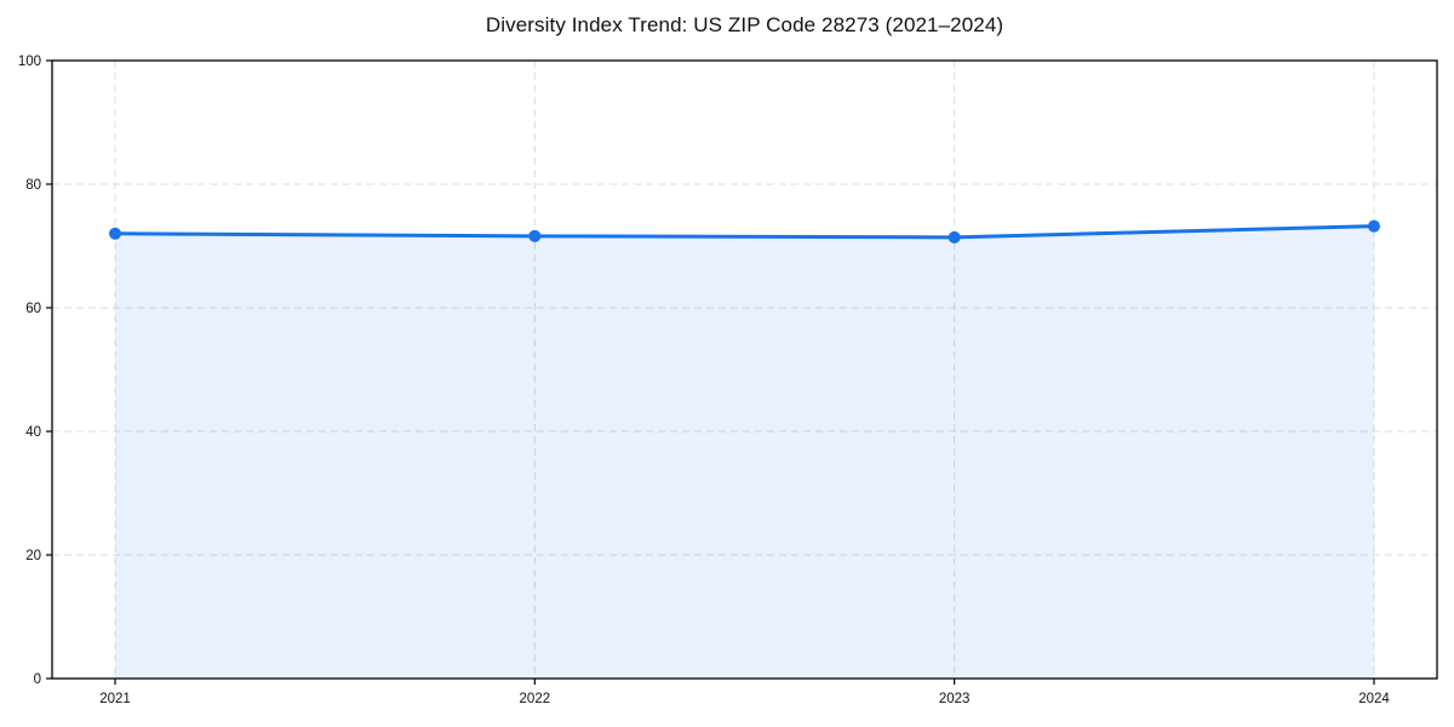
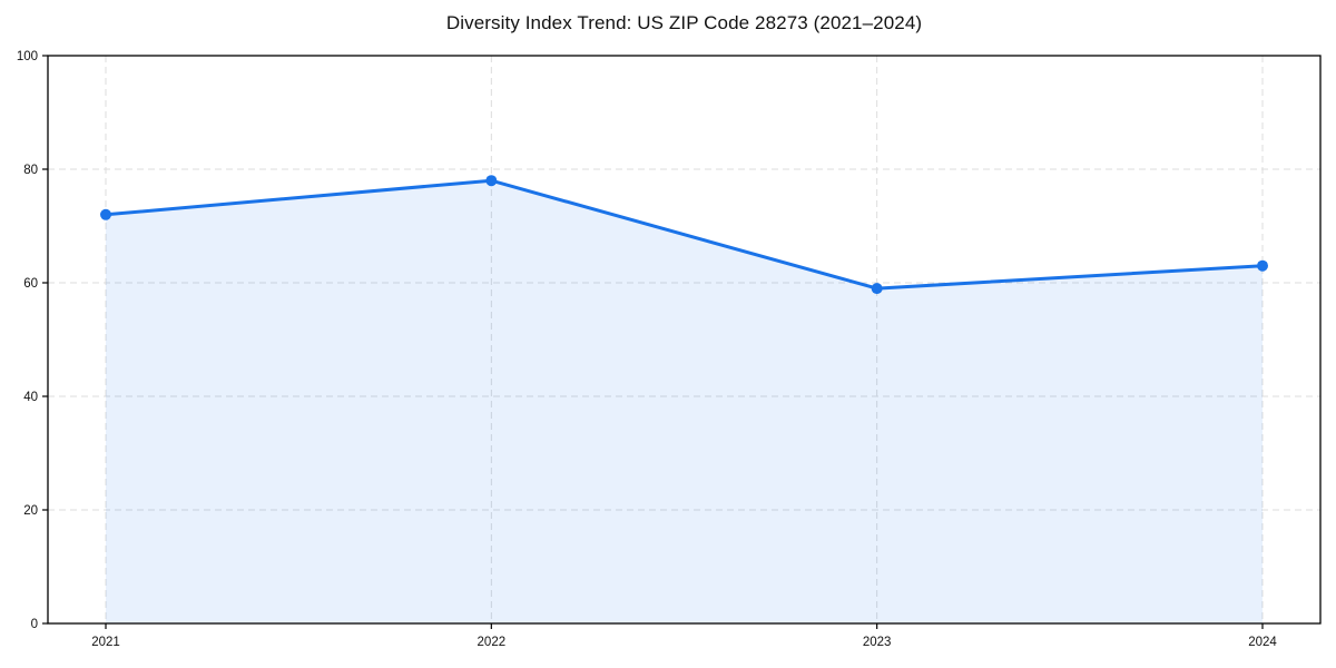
2022: 72 -> 78
2023: 71 -> 59
2024: 73 -> 63
